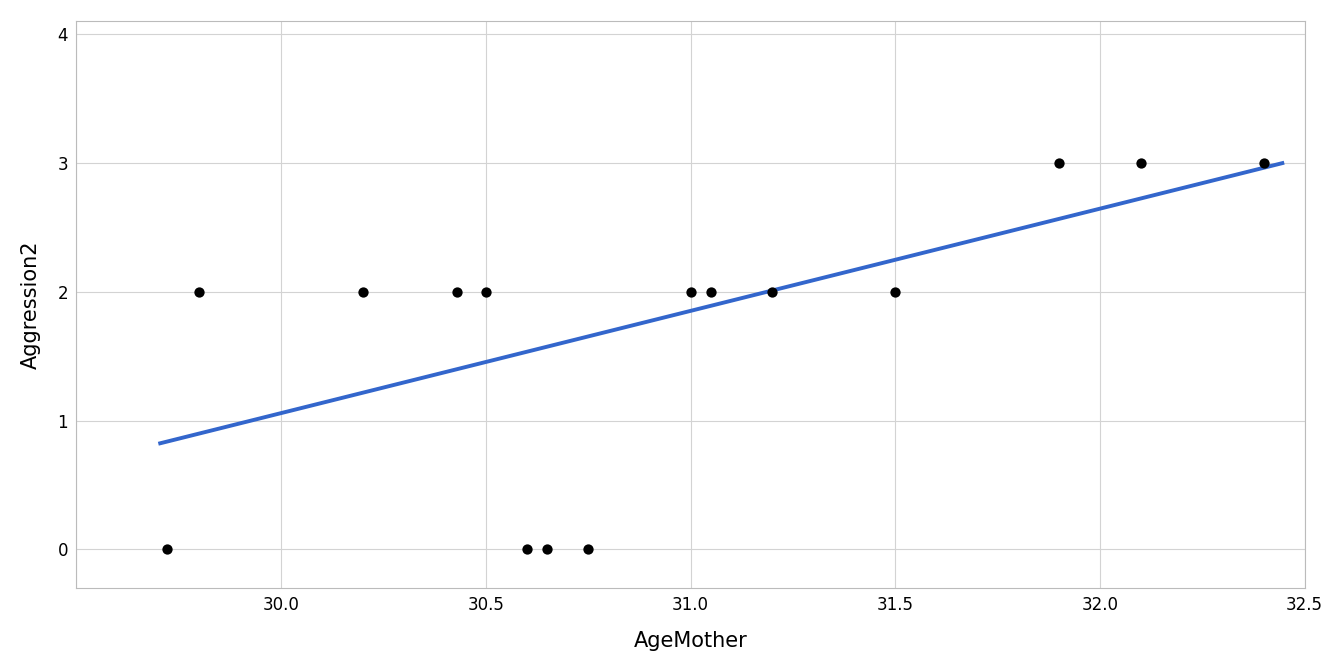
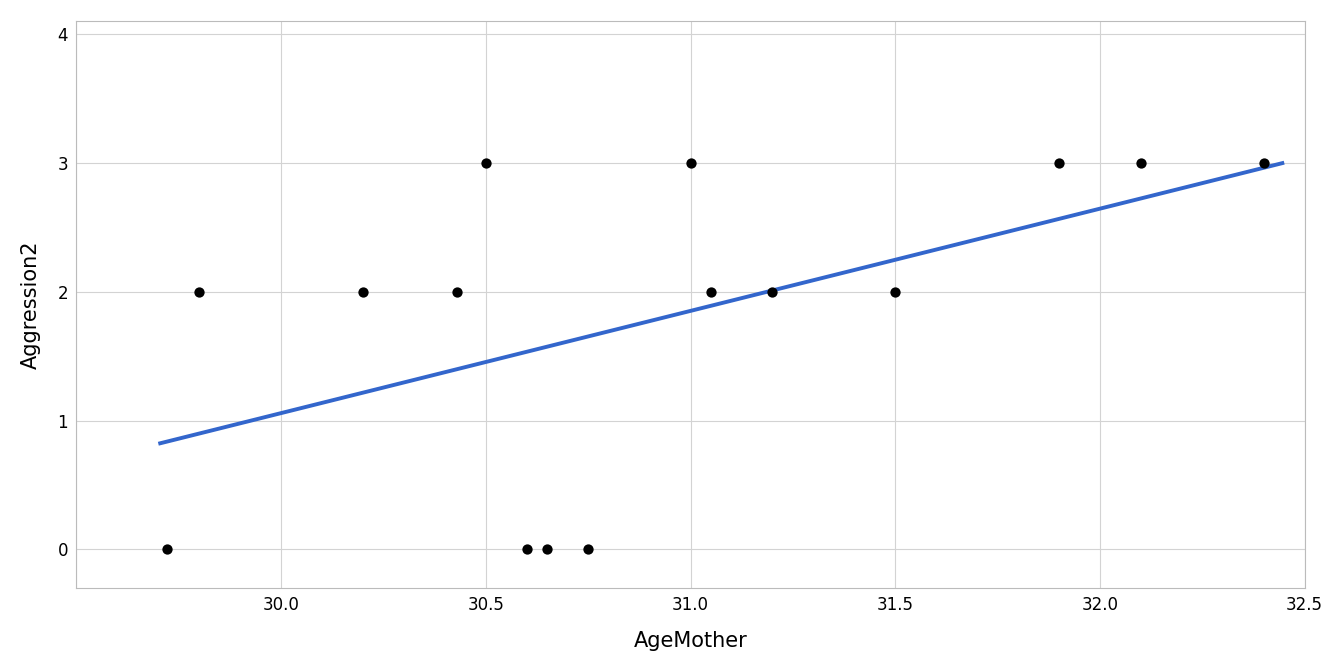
30.5: 2 -> 3
31.0: 2 -> 3
